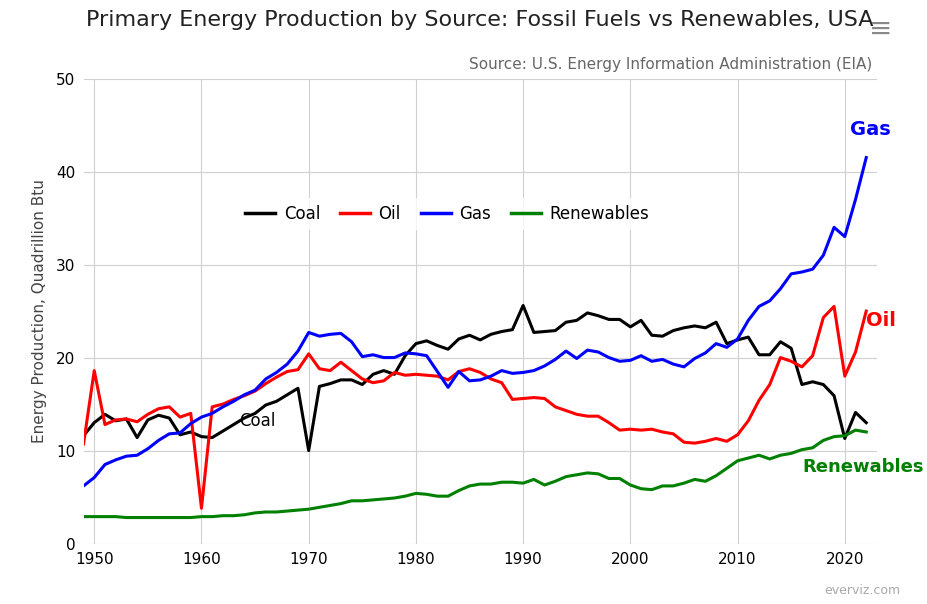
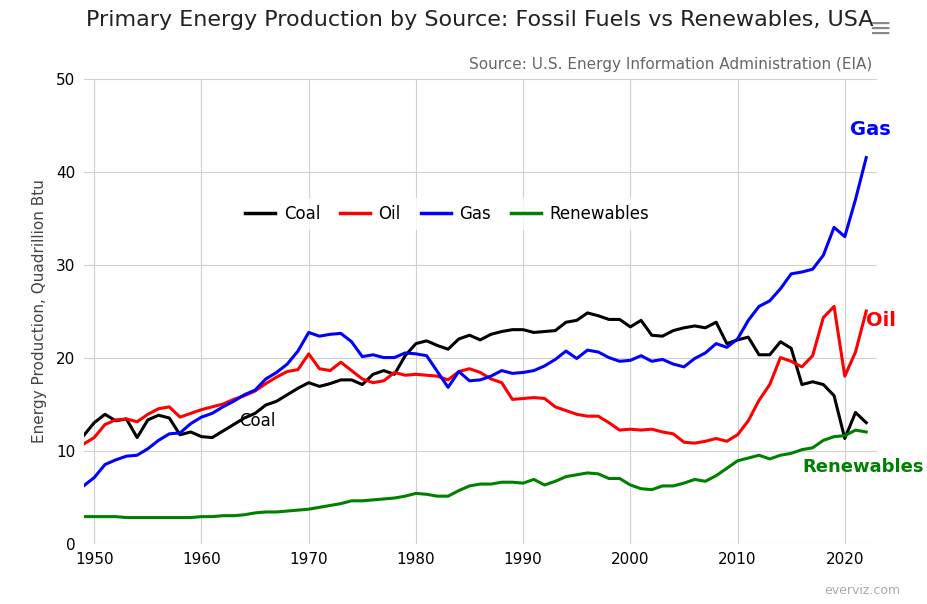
Oil/1950: 18.6 -> 11.4
Oil/1960: 3.8 -> 14.4
Coal/1970: 10.0 -> 17.3
Coal/1990: 25.6 -> 23.0
